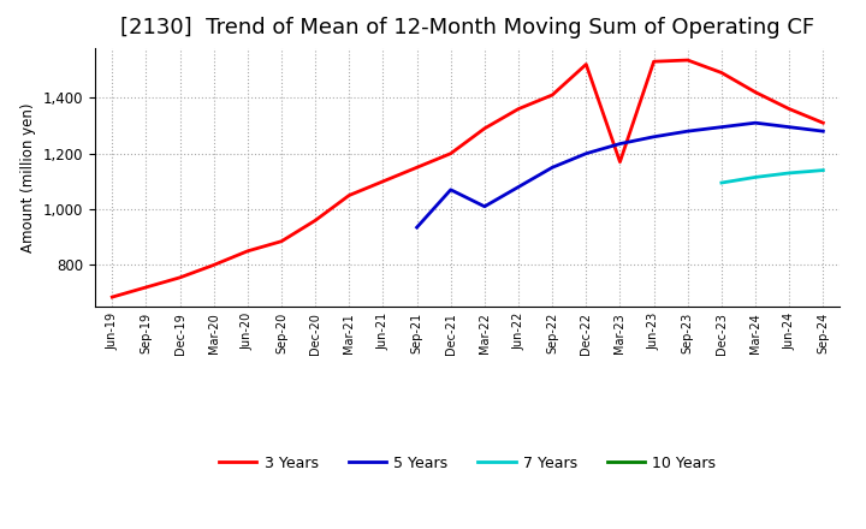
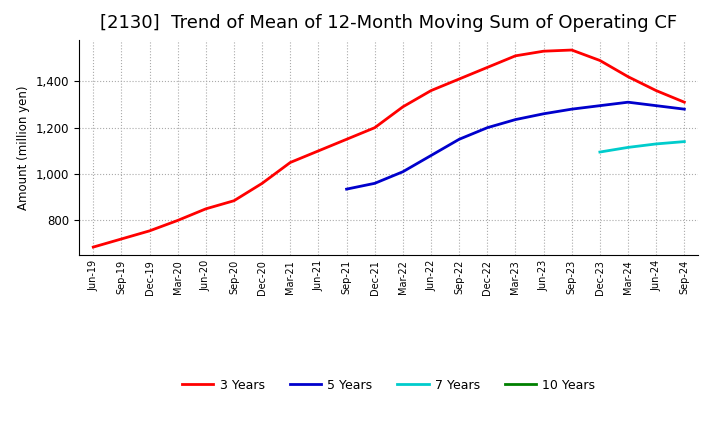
5 Years/Dec-21: 1,070 -> 960
3 Years/Dec-22: 1,520 -> 1,460
3 Years/Mar-23: 1,170 -> 1,510
